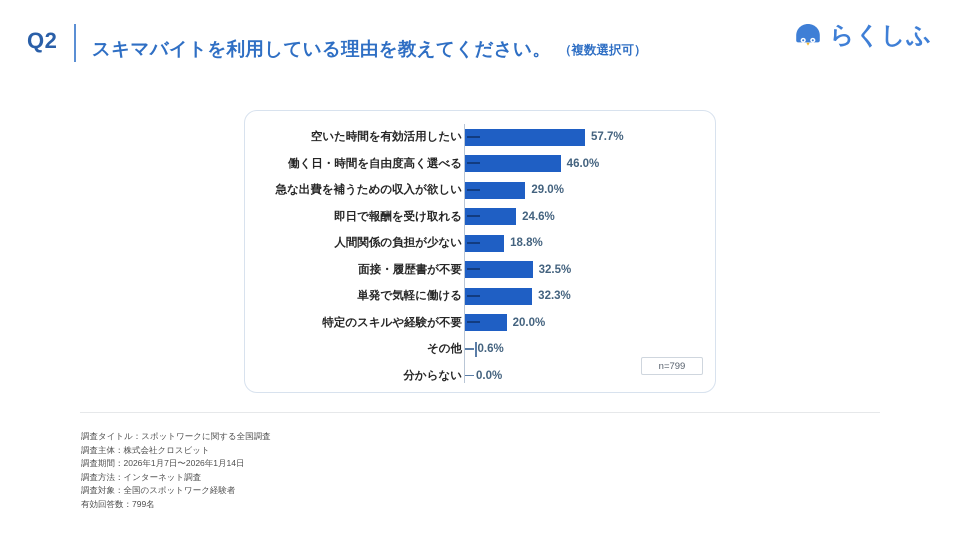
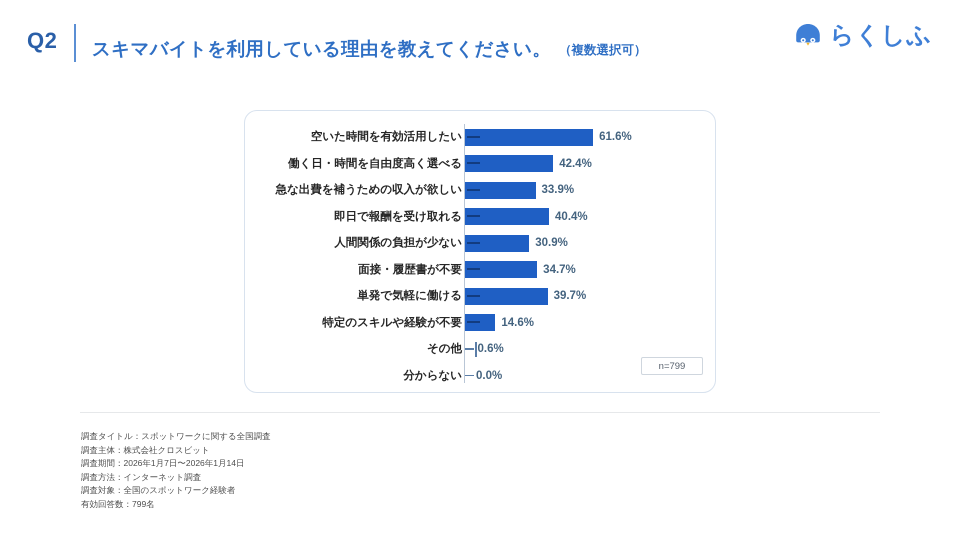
空いた時間を有効活用したい: 57.7% -> 61.6%
働く日・時間を自由度高く選べる: 46.0% -> 42.4%
急な出費を補うための収入が欲しい: 29.0% -> 33.9%
即日で報酬を受け取れる: 24.6% -> 40.4%
人間関係の負担が少ない: 18.8% -> 30.9%
面接・履歴書が不要: 32.5% -> 34.7%
単発で気軽に働ける: 32.3% -> 39.7%
特定のスキルや経験が不要: 20.0% -> 14.6%
